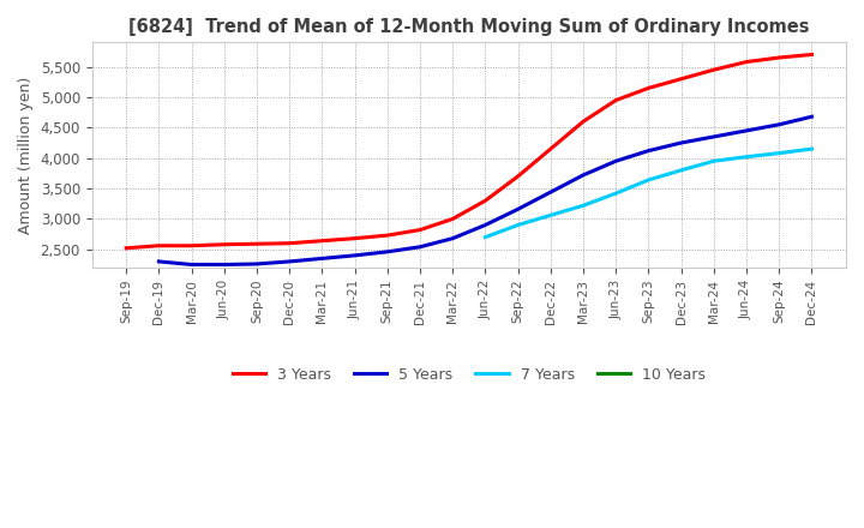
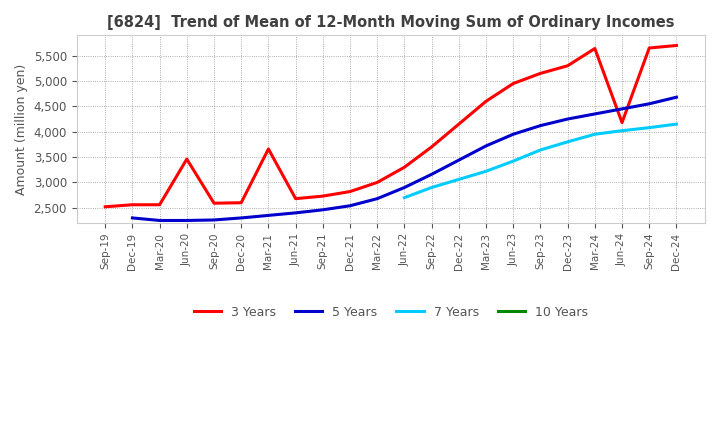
3 Years/Jun-20: 2,580 -> 3,460
3 Years/Mar-21: 2,640 -> 3,660
3 Years/Mar-24: 5,450 -> 5,640
3 Years/Jun-24: 5,580 -> 4,180
